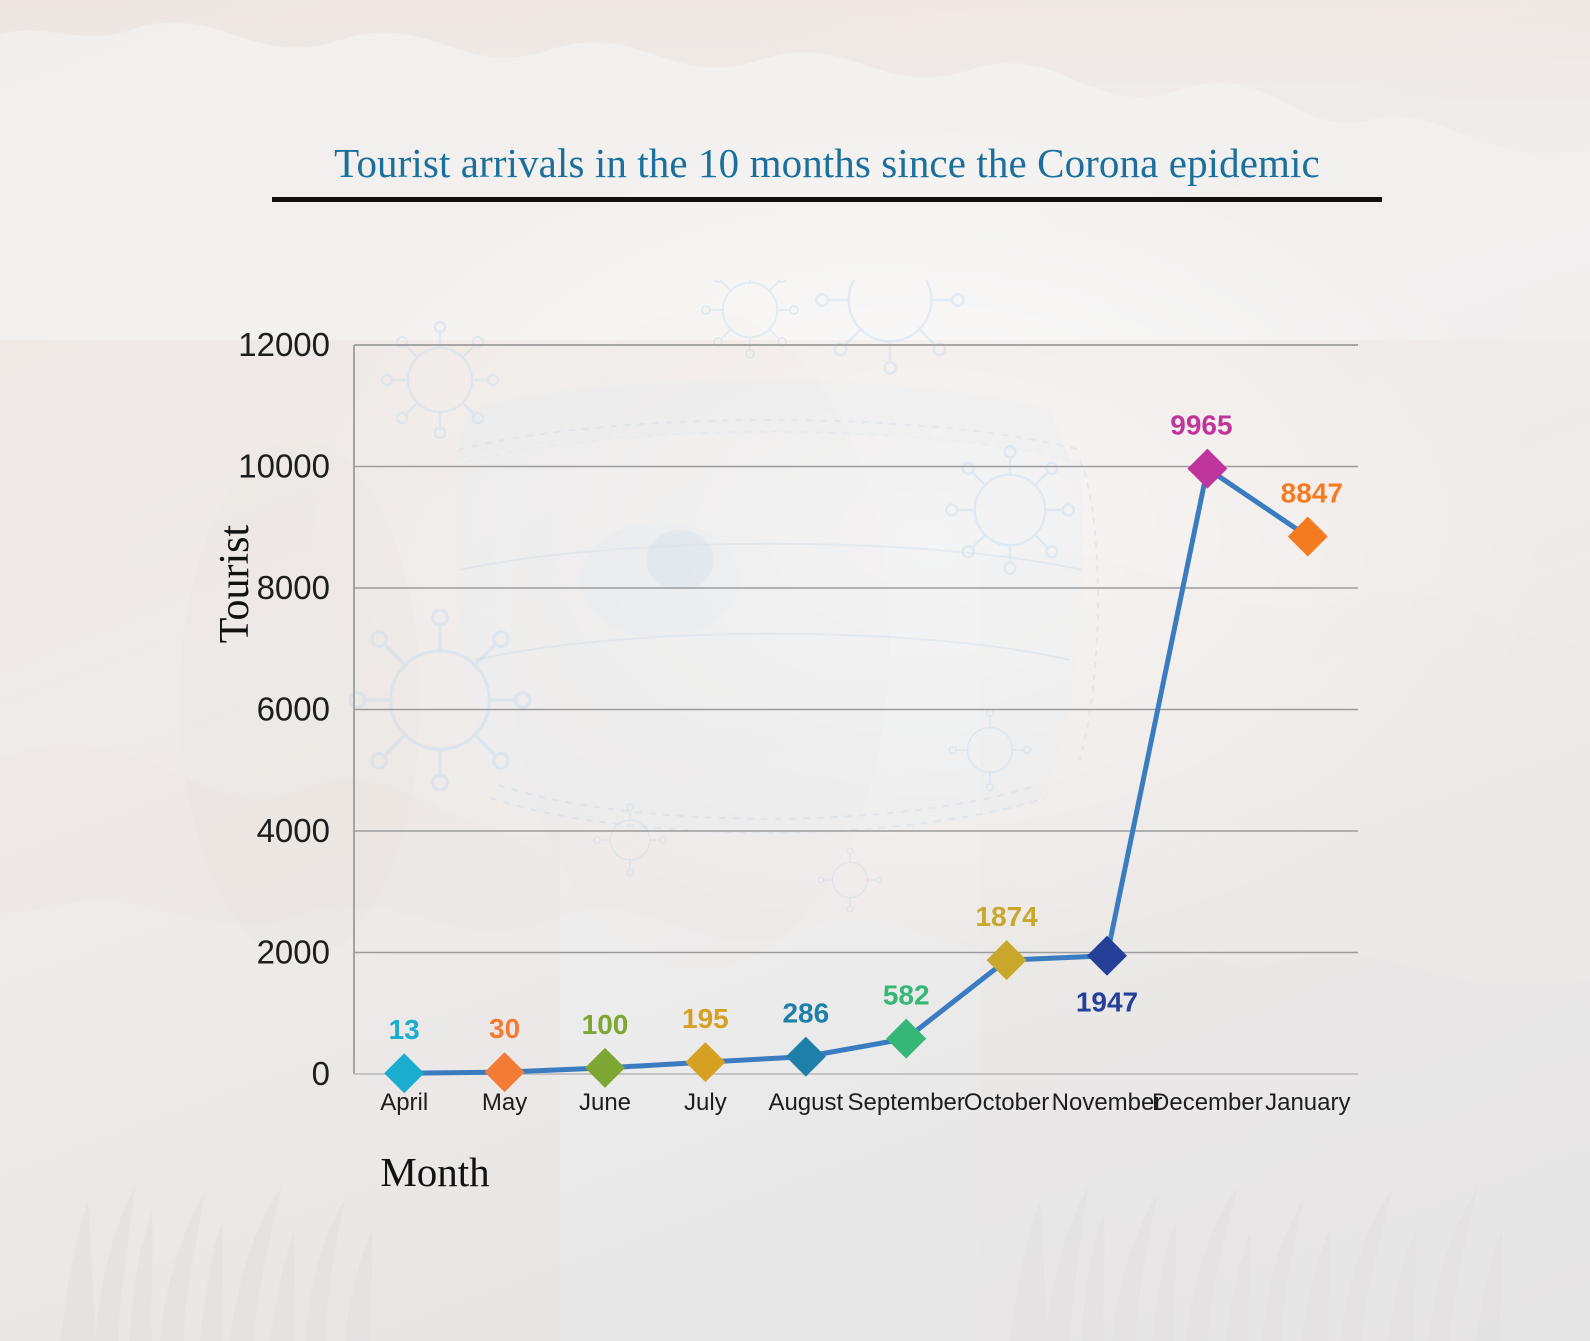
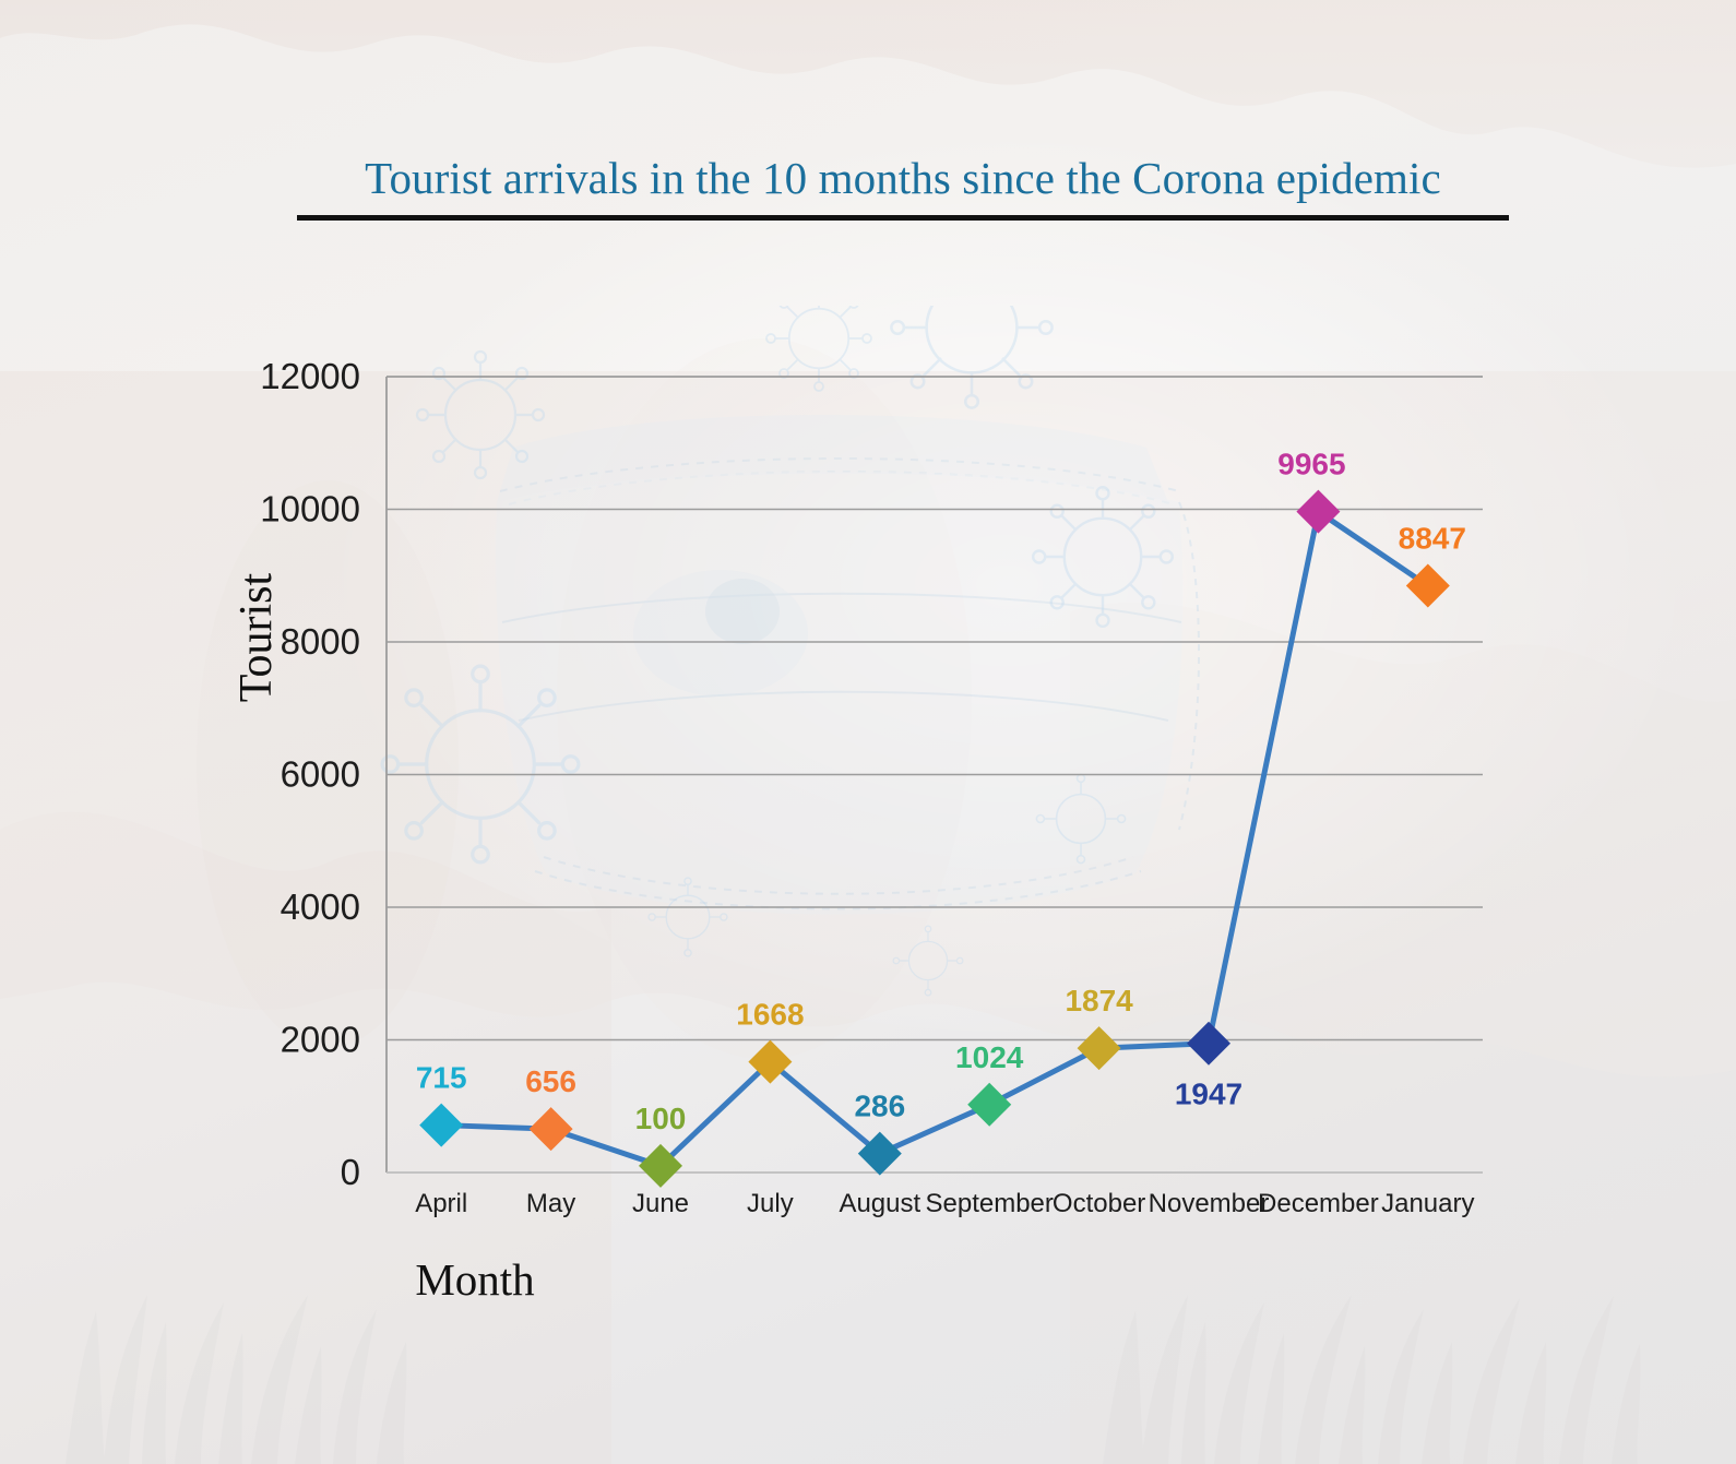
April: 13 -> 715
May: 30 -> 656
July: 195 -> 1668
September: 582 -> 1024
